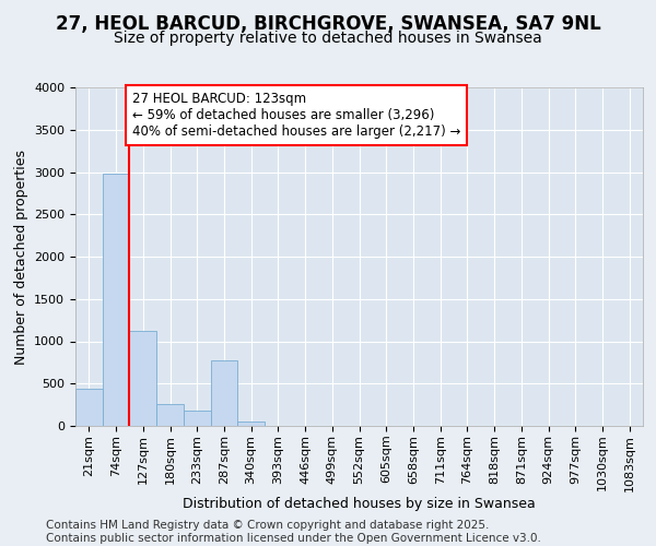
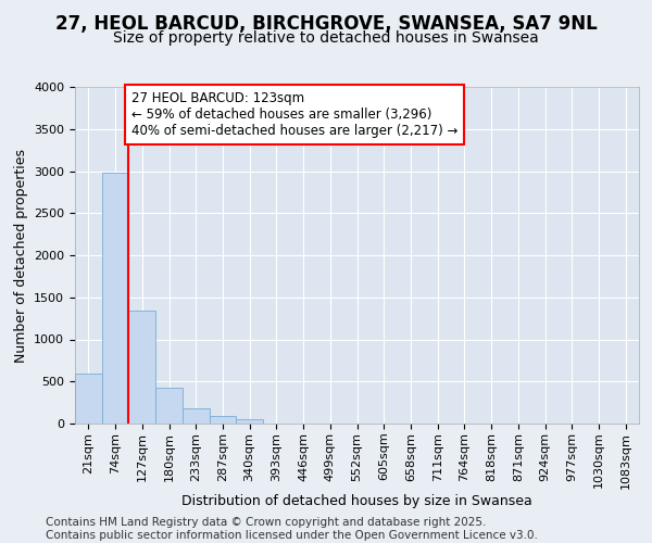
21sqm: 440 -> 600
127sqm: 1120 -> 1340
180sqm: 260 -> 430
287sqm: 780 -> 80
